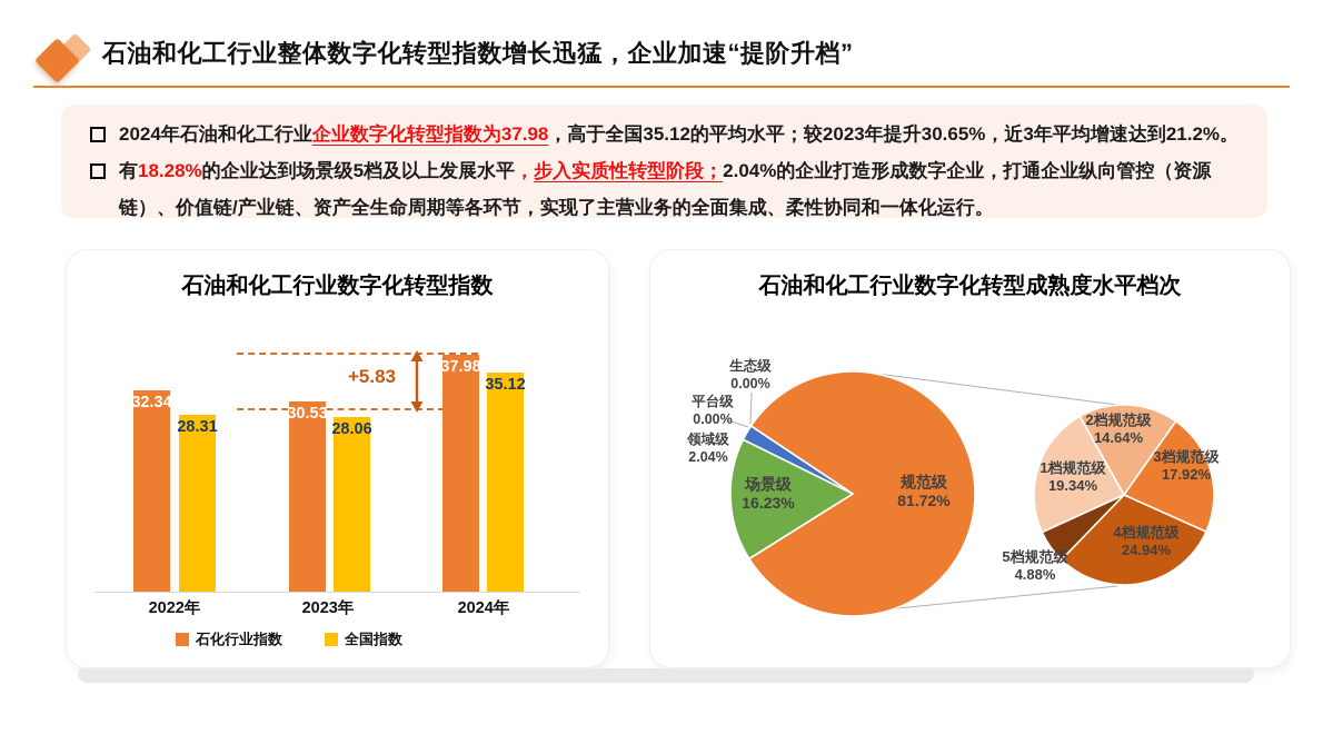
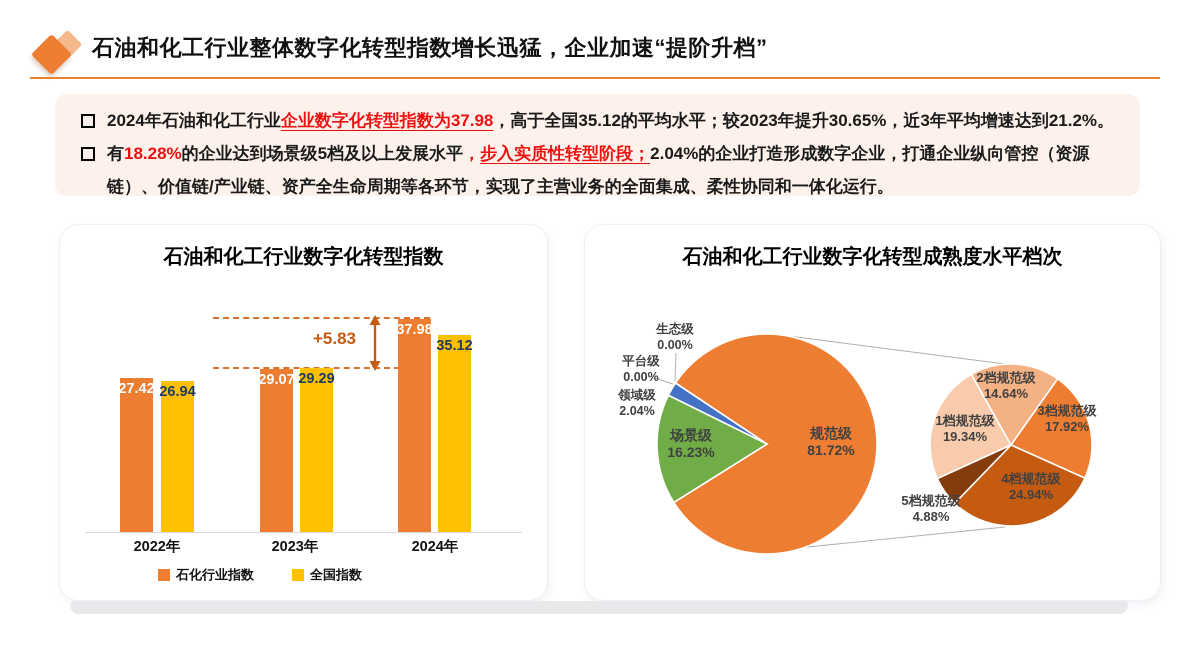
石油和化工行业数字化转型指数/石化行业指数/2022年: 32.34 -> 27.42
石油和化工行业数字化转型指数/全国指数/2022年: 28.31 -> 26.94
石油和化工行业数字化转型指数/石化行业指数/2023年: 30.53 -> 29.07
石油和化工行业数字化转型指数/全国指数/2023年: 28.06 -> 29.29
